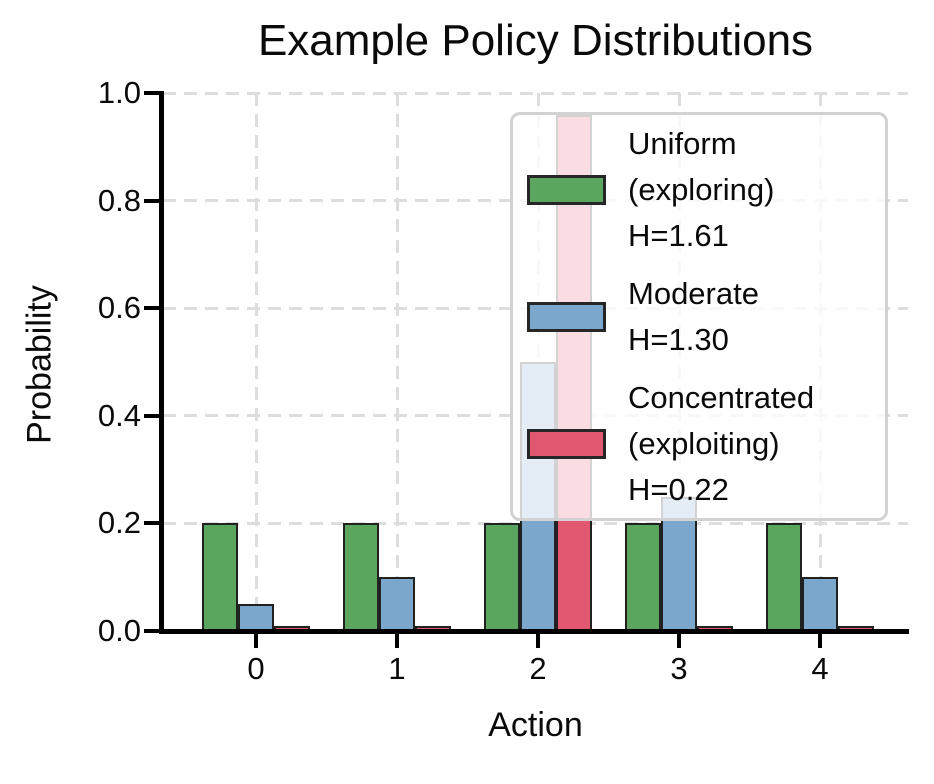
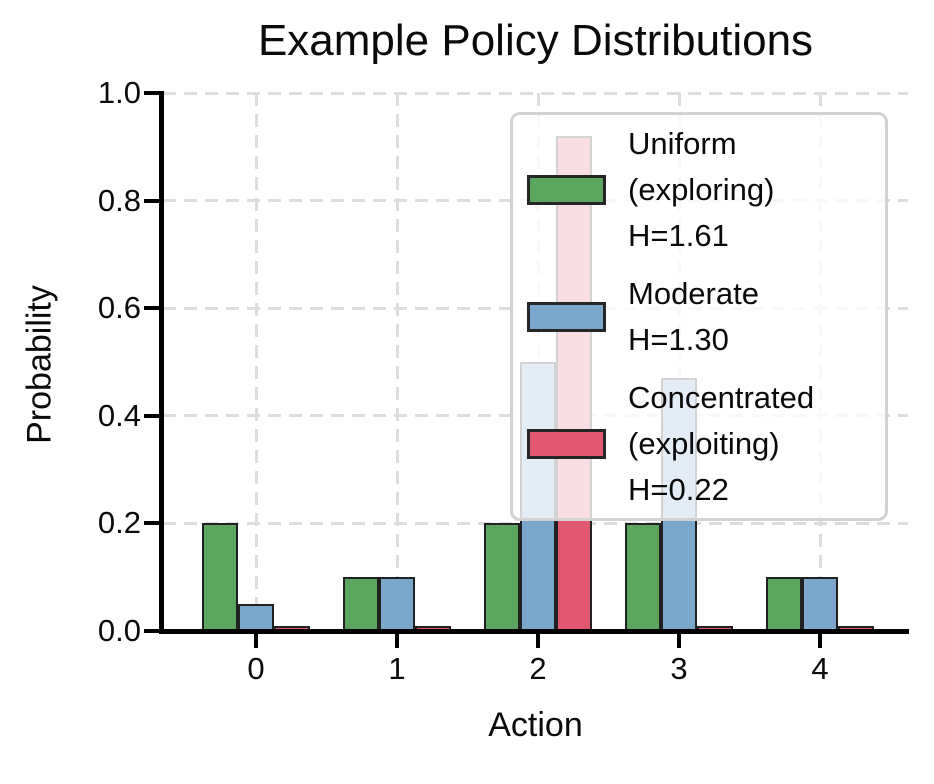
Uniform (exploring) H=1.61/1: 0.2 -> 0.1
Concentrated (exploiting) H=0.22/2: 0.96 -> 0.92
Moderate H=1.30/3: 0.25 -> 0.47
Uniform (exploring) H=1.61/4: 0.2 -> 0.1
